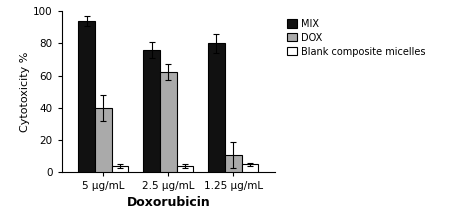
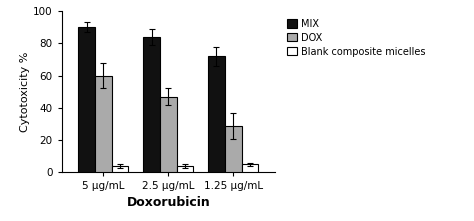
MIX/5 μg/mL: 94 -> 90
DOX/5 μg/mL: 40 -> 60
MIX/2.5 μg/mL: 76 -> 84
DOX/2.5 μg/mL: 62 -> 47
MIX/1.25 μg/mL: 80 -> 72
DOX/1.25 μg/mL: 11 -> 29
